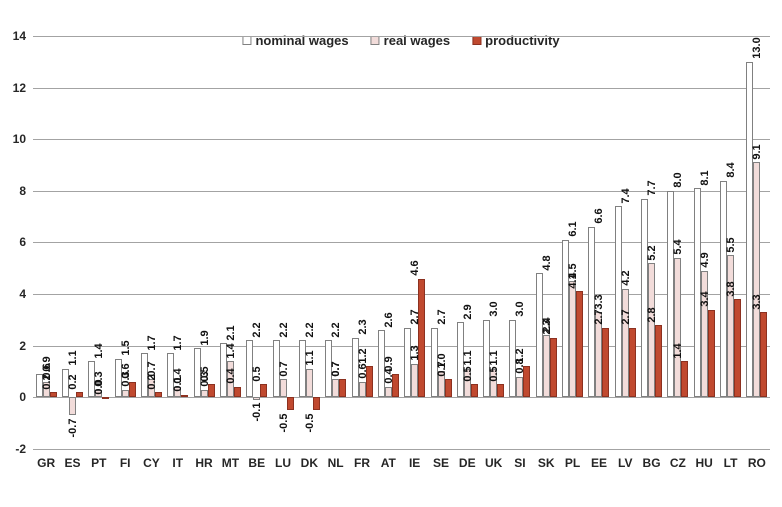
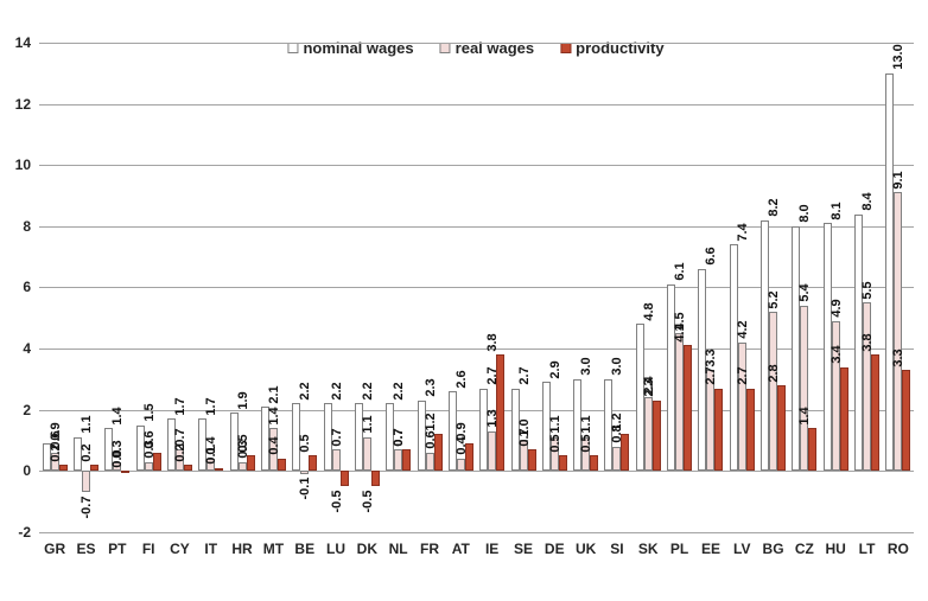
productivity/IE: 4.6 -> 3.8
nominal wages/BG: 7.7 -> 8.2
